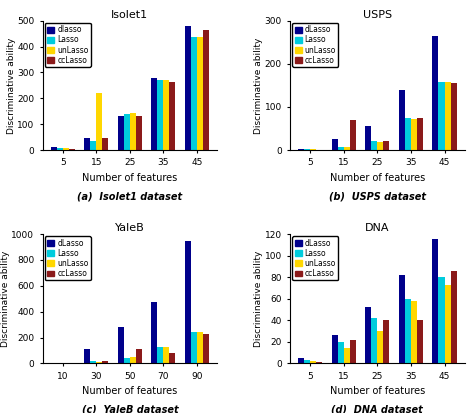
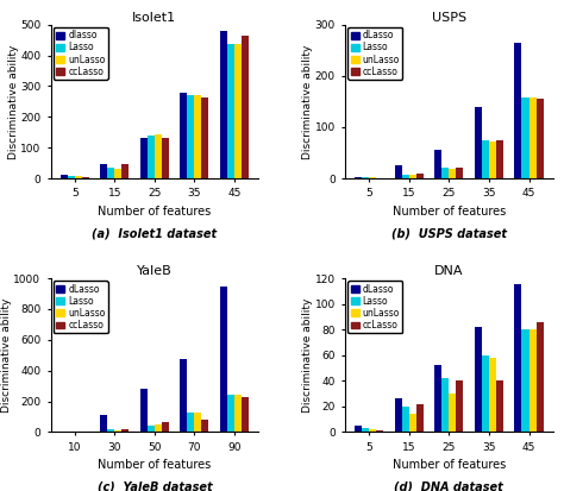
Isolet1/unLasso/15: 220 -> 32
USPS/ccLasso/15: 70 -> 10
YaleB/ccLasso/50: 110 -> 60
DNA/unLasso/45: 73 -> 80
